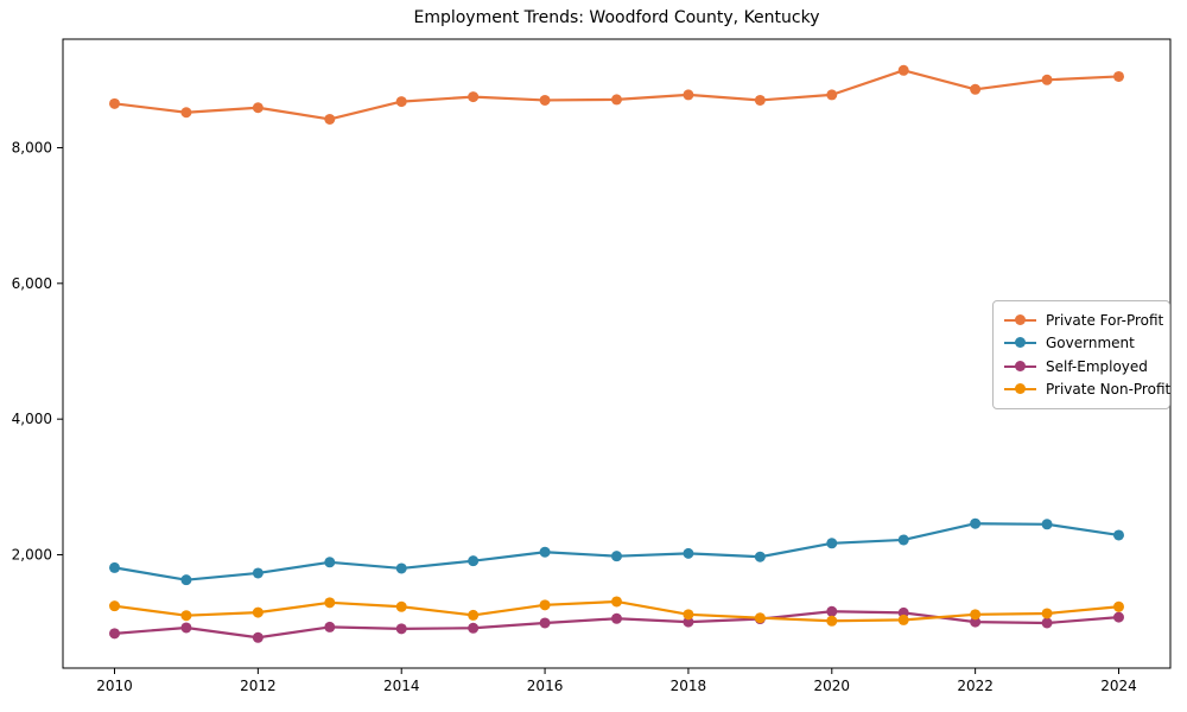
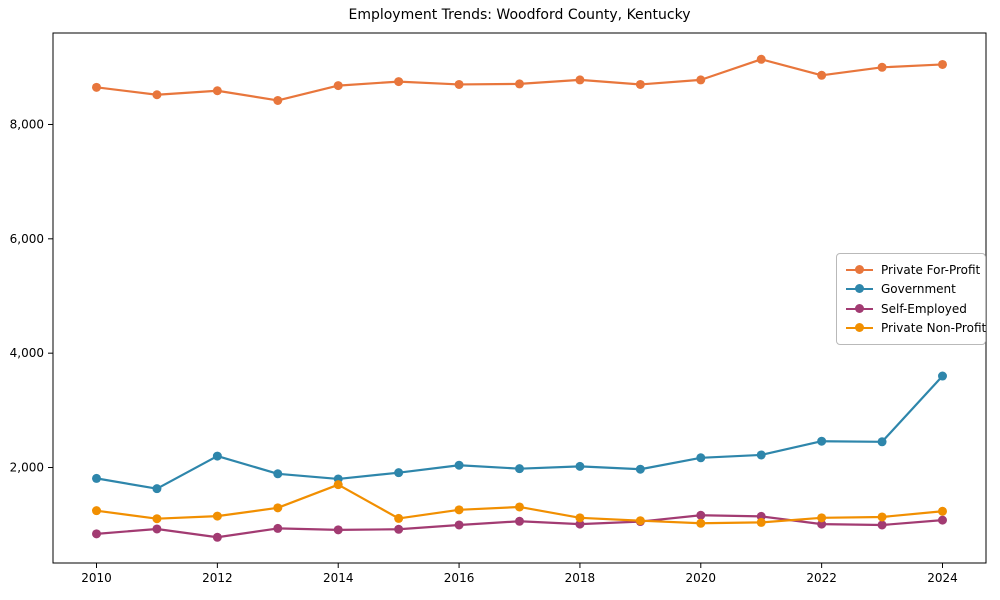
Government/2012: 1700 -> 2200
Private Non-Profit/2014: 1200 -> 1700
Government/2024: 2300 -> 3600
